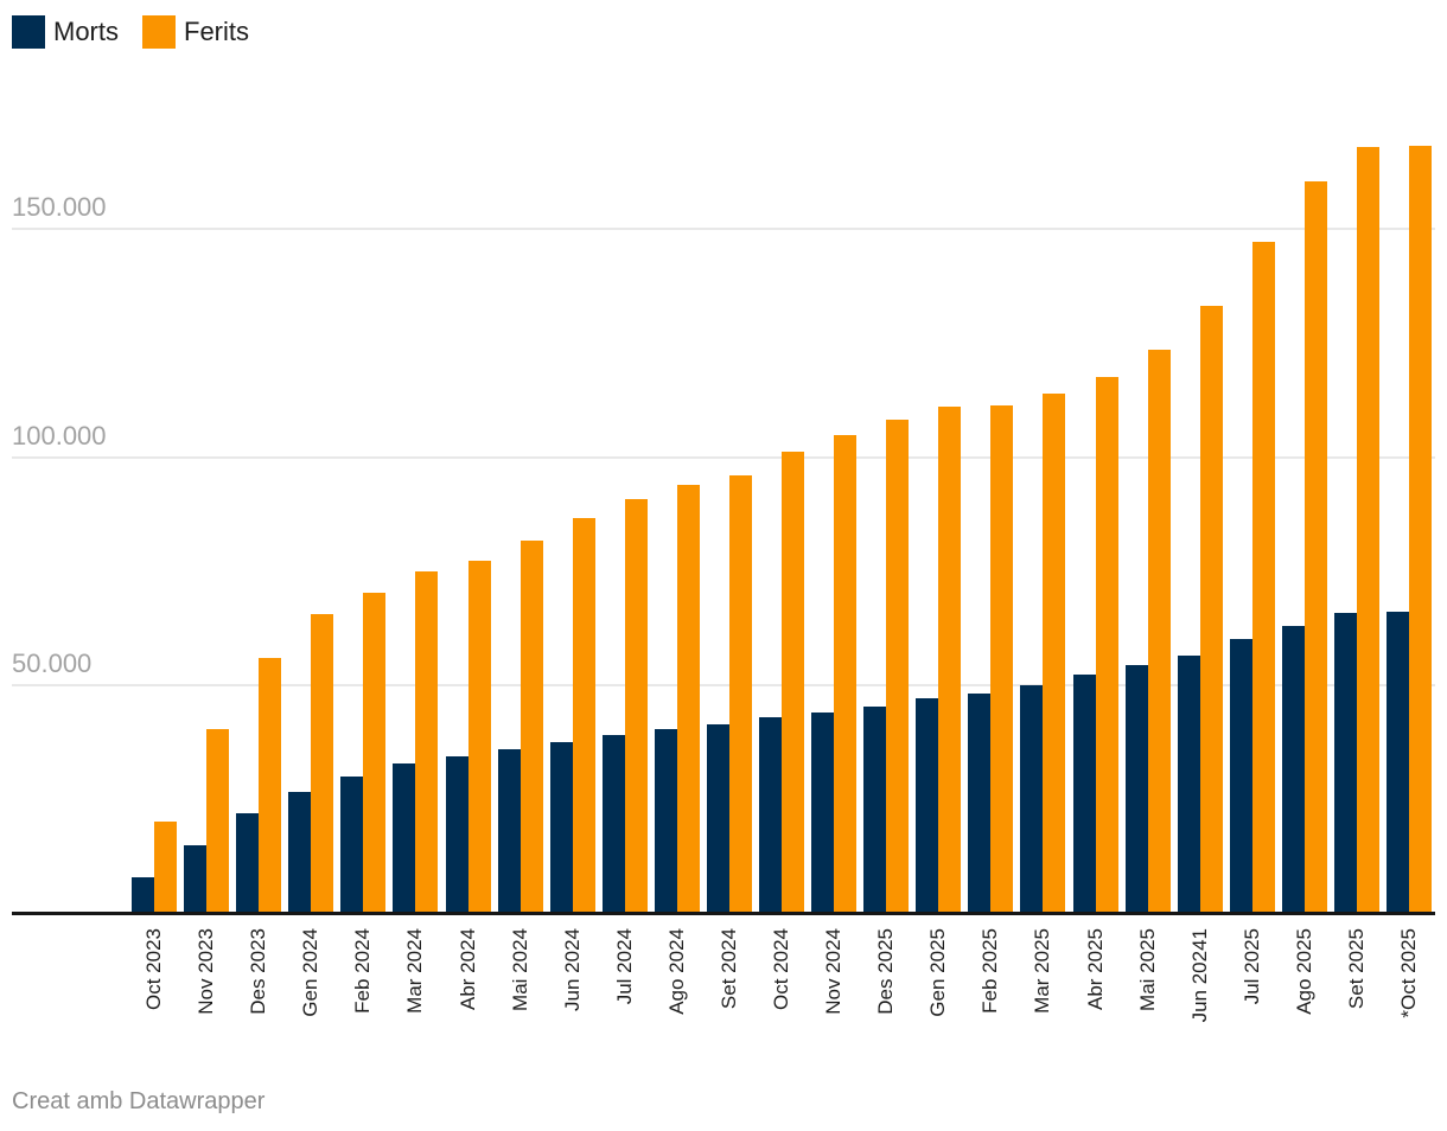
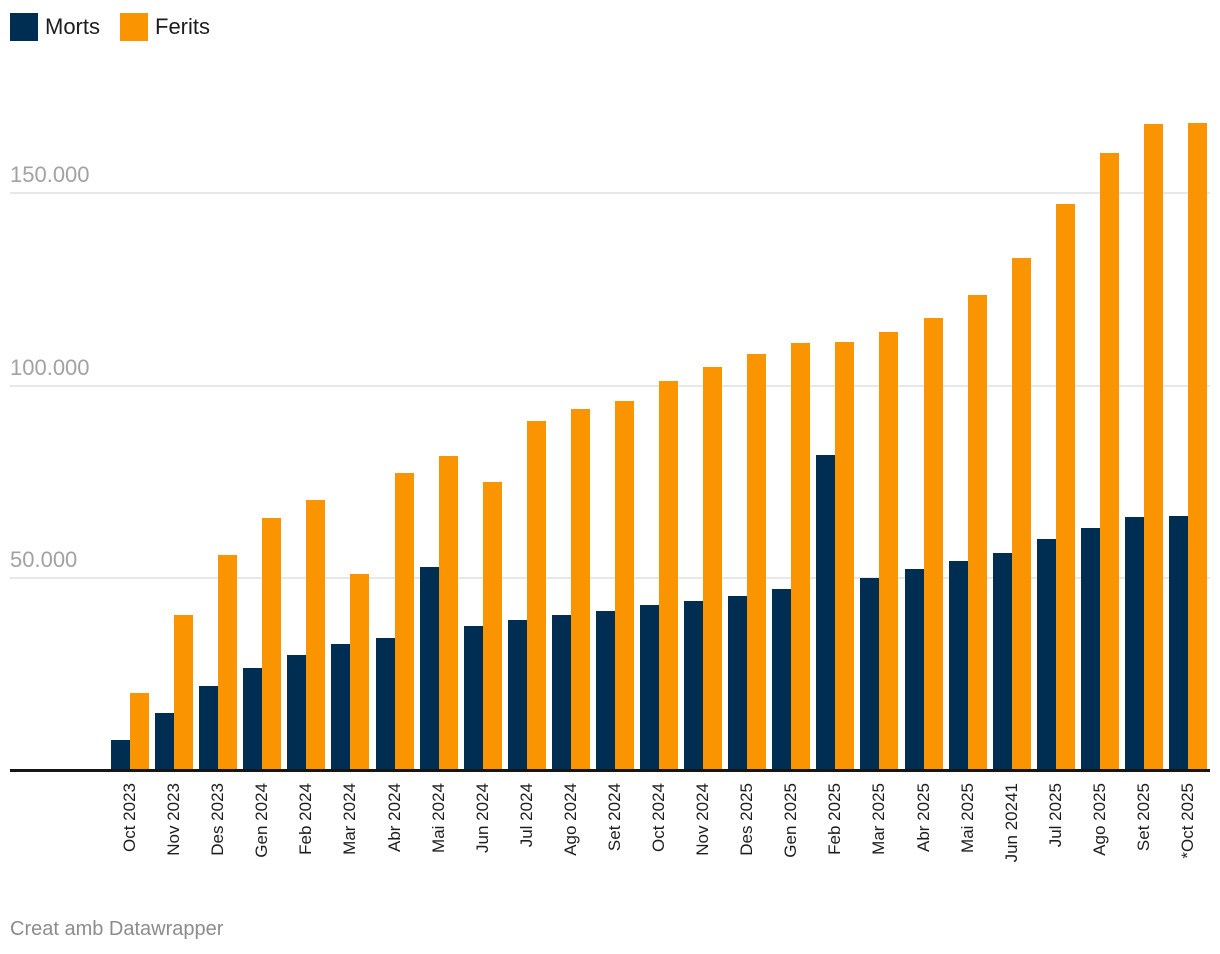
Ferits/Mar 2024: 75000 -> 51000
Morts/Mai 2024: 36000 -> 53000
Ferits/Jun 2024: 87000 -> 75000
Morts/Feb 2025: 48000 -> 82000
